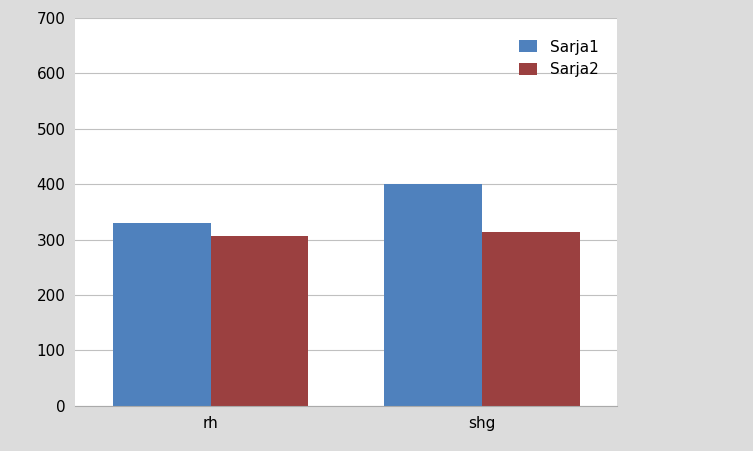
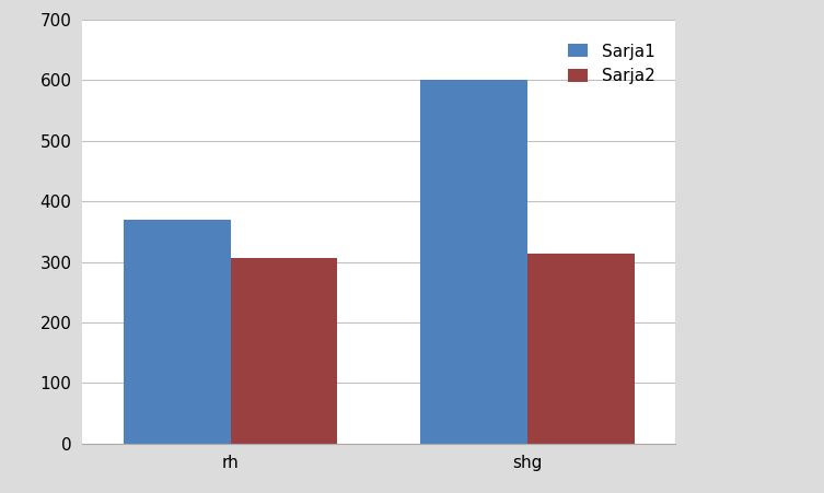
Sarja1/rh: 330 -> 370
Sarja1/shg: 400 -> 600
